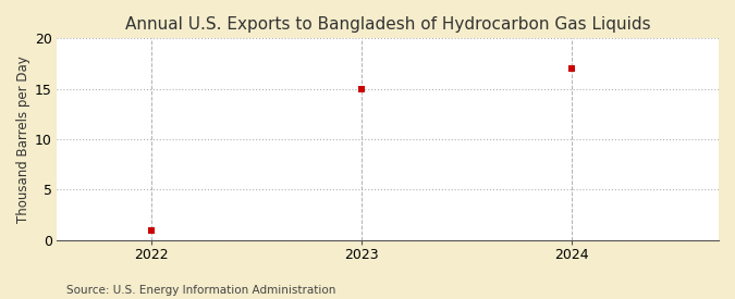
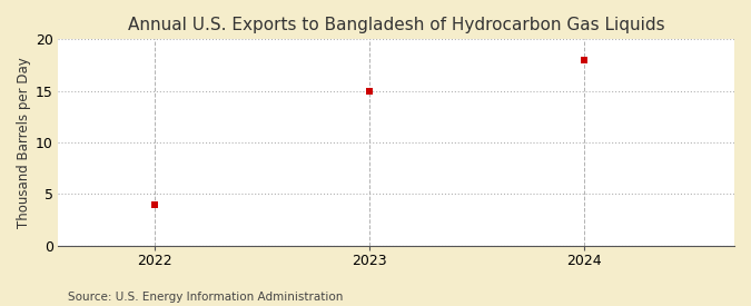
2022: 1 -> 4
2024: 17 -> 18
